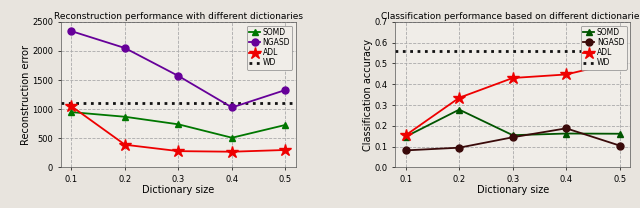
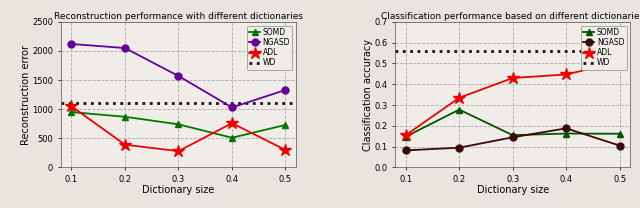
Reconstruction performance with different dictionaries/NGASD/0.1: 2340 -> 2120
Reconstruction performance with different dictionaries/ADL/0.4: 270 -> 760
